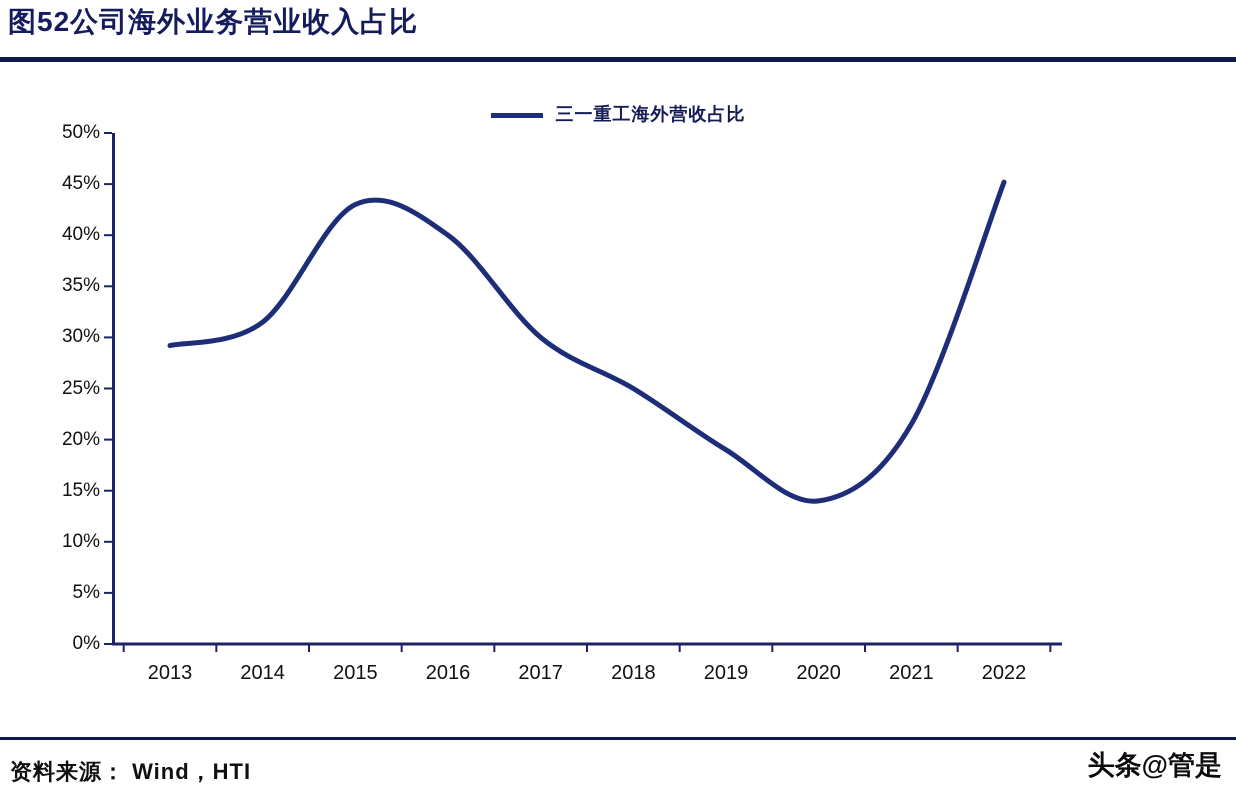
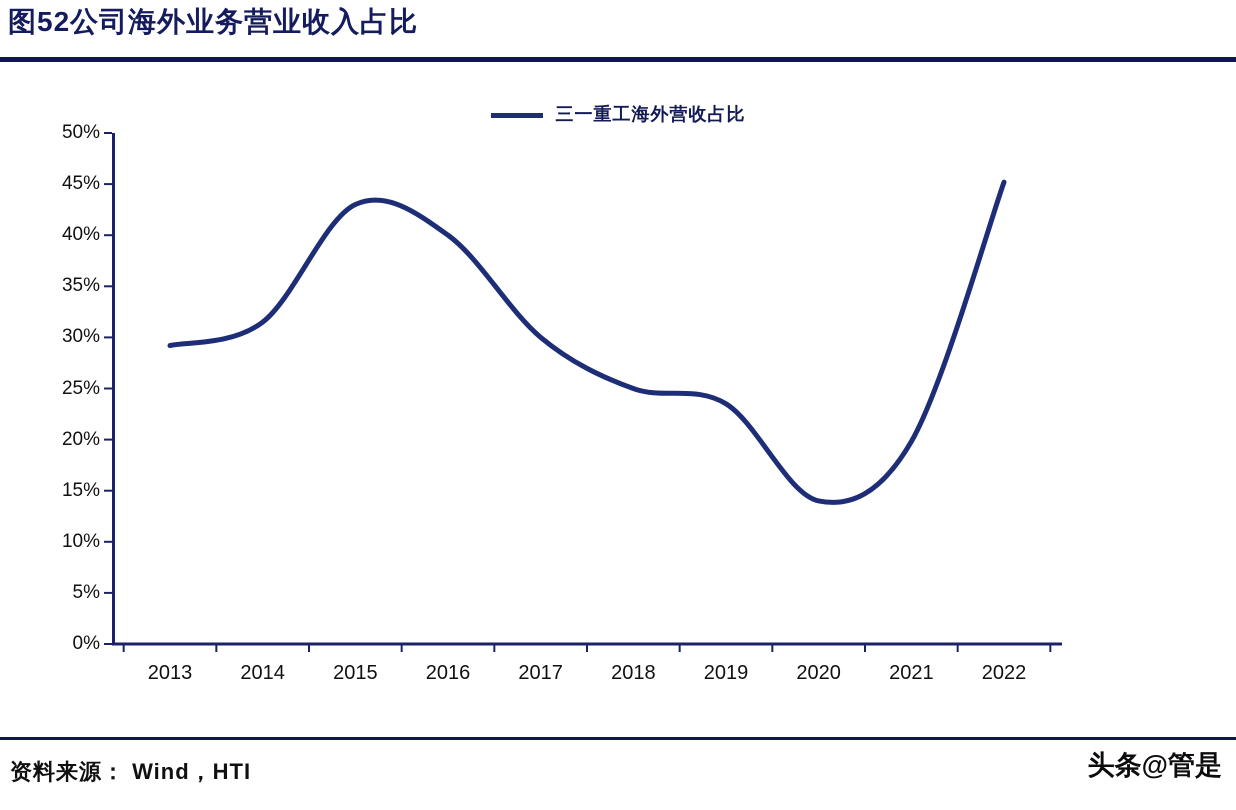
2019: 19.0% -> 23.5%
2021: 21.5% -> 19.8%
